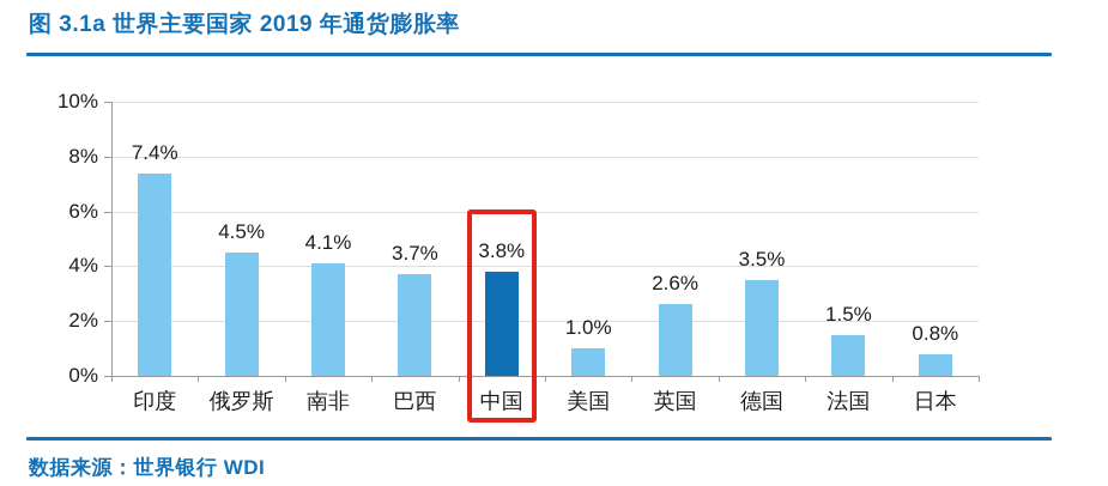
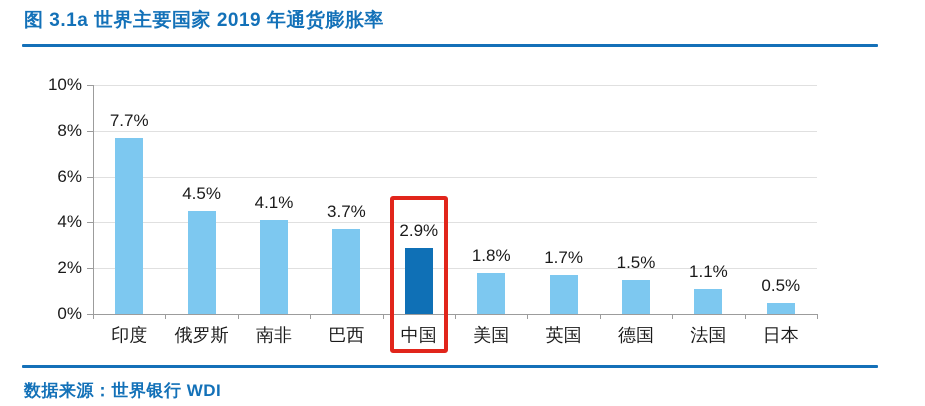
印度: 7.4% -> 7.7%
中国: 3.8% -> 2.9%
美国: 1.0% -> 1.8%
英国: 2.6% -> 1.7%
德国: 3.5% -> 1.5%
法国: 1.5% -> 1.1%
日本: 0.8% -> 0.5%
